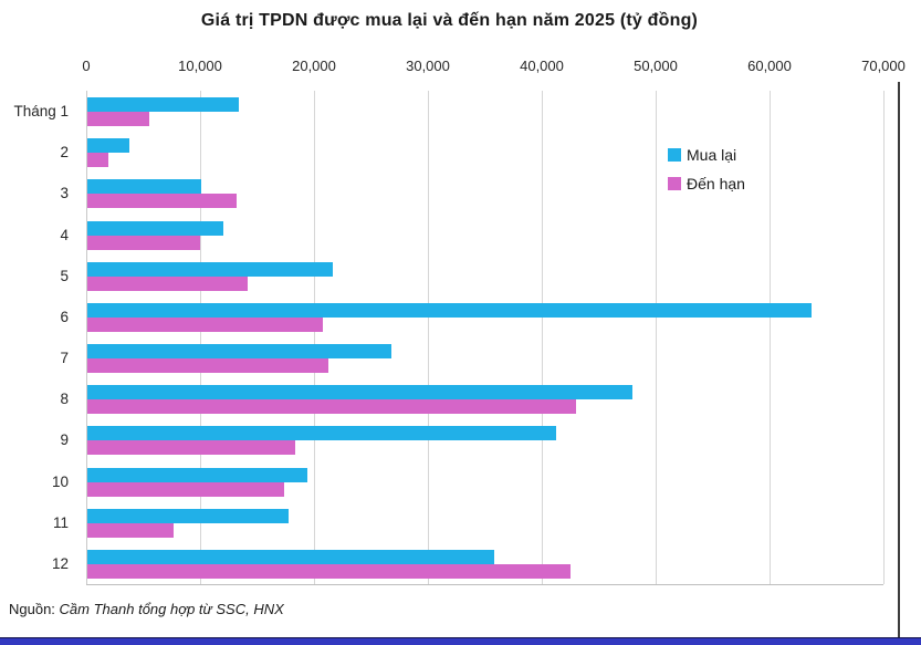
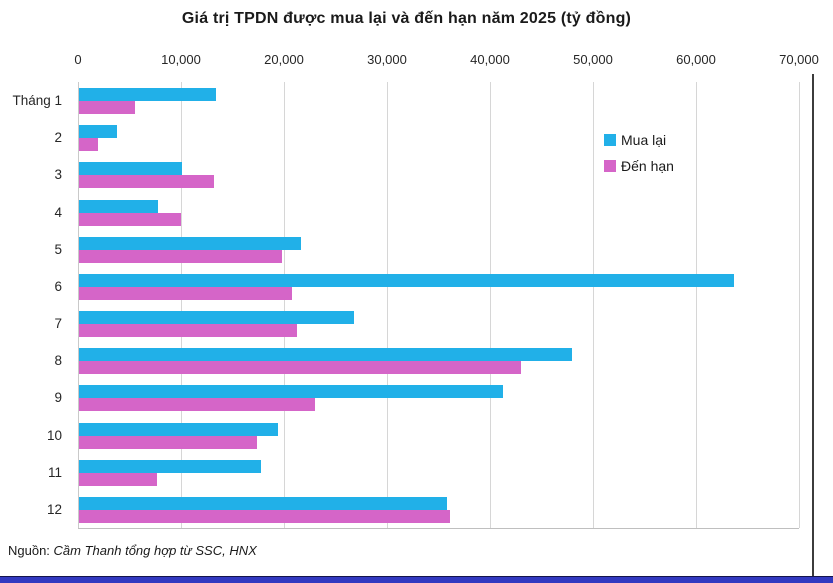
Mua lại/4: 11900 -> 7700
Đến hạn/5: 14100 -> 19700
Đến hạn/9: 18300 -> 22900
Đến hạn/12: 42400 -> 36000
